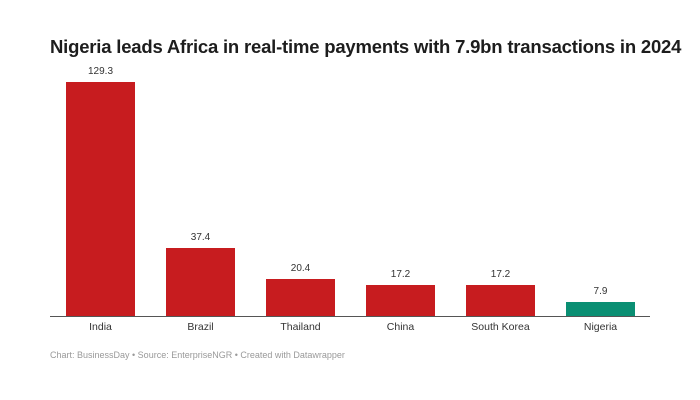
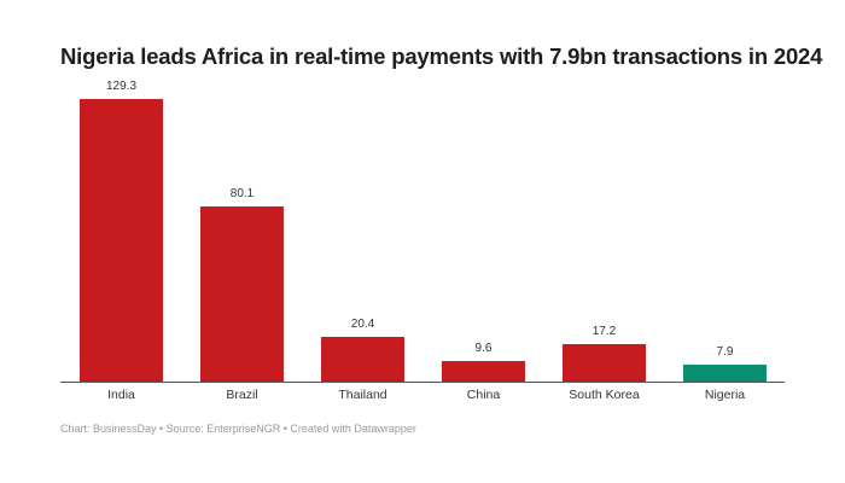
Brazil: 37.4 -> 80.1
China: 17.2 -> 9.6
